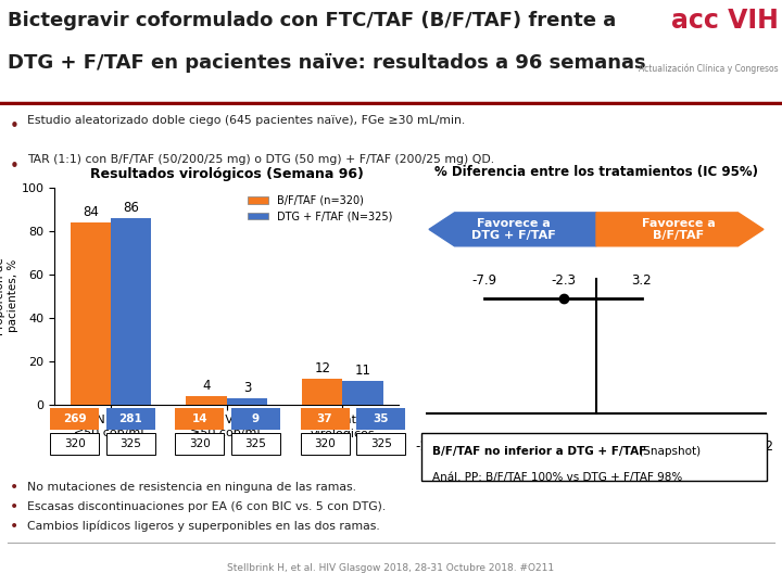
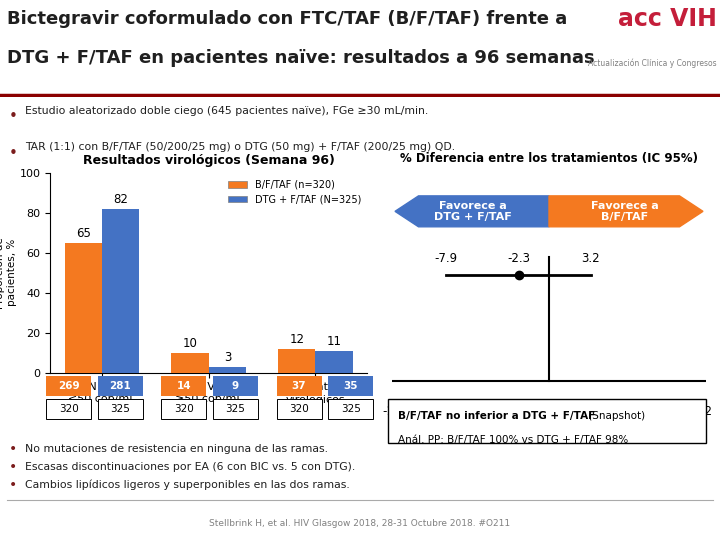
B/F/TAF (n=320)/ARN VIH-1 <50 cop/mL: 84 -> 65
DTG + F/TAF (N=325)/ARN VIH-1 <50 cop/mL: 86 -> 82
B/F/TAF (n=320)/ARN VIH-1 ≥50 cop/mL: 4 -> 10
